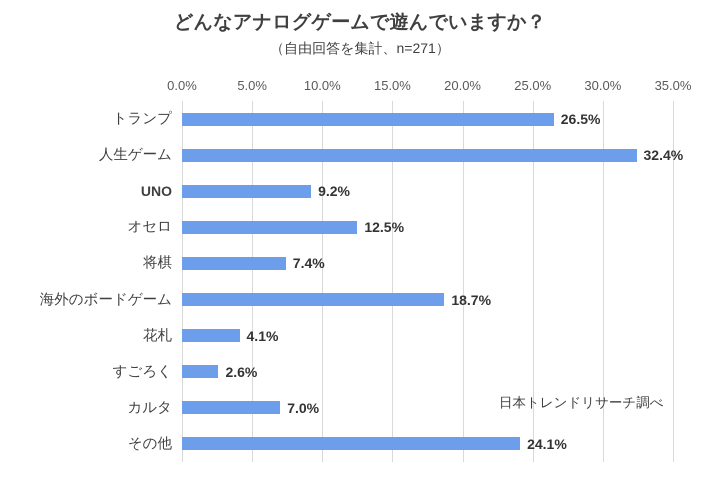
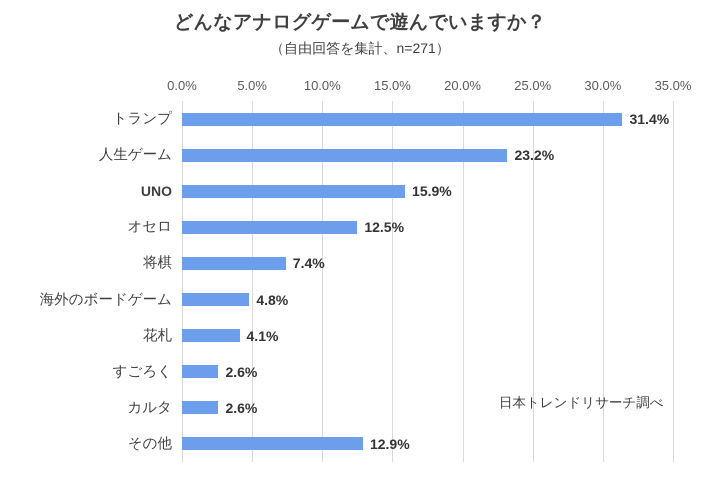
トランプ: 26.5% -> 31.4%
人生ゲーム: 32.4% -> 23.2%
UNO: 9.2% -> 15.9%
海外のボードゲーム: 18.7% -> 4.8%
カルタ: 7.0% -> 2.6%
その他: 24.1% -> 12.9%
